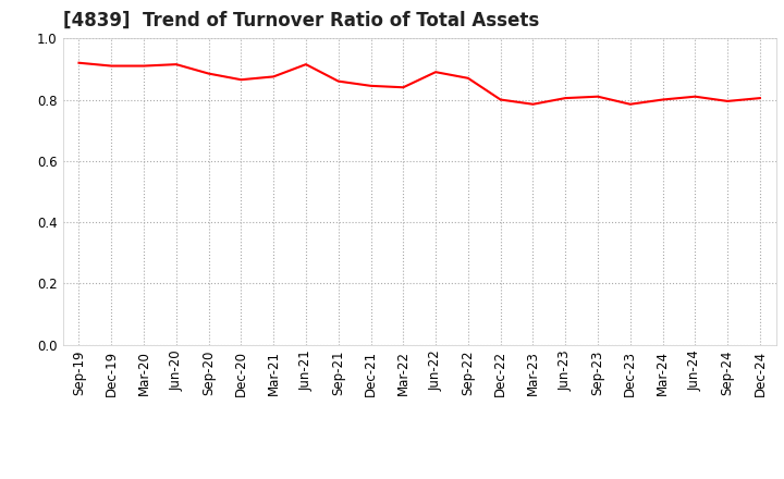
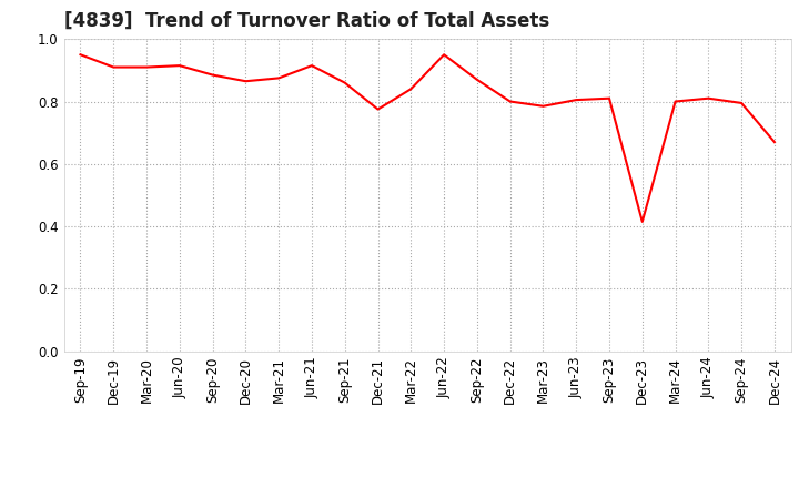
Sep-19: 0.920 -> 0.950
Dec-21: 0.845 -> 0.775
Jun-22: 0.890 -> 0.950
Dec-23: 0.785 -> 0.415
Dec-24: 0.805 -> 0.670
